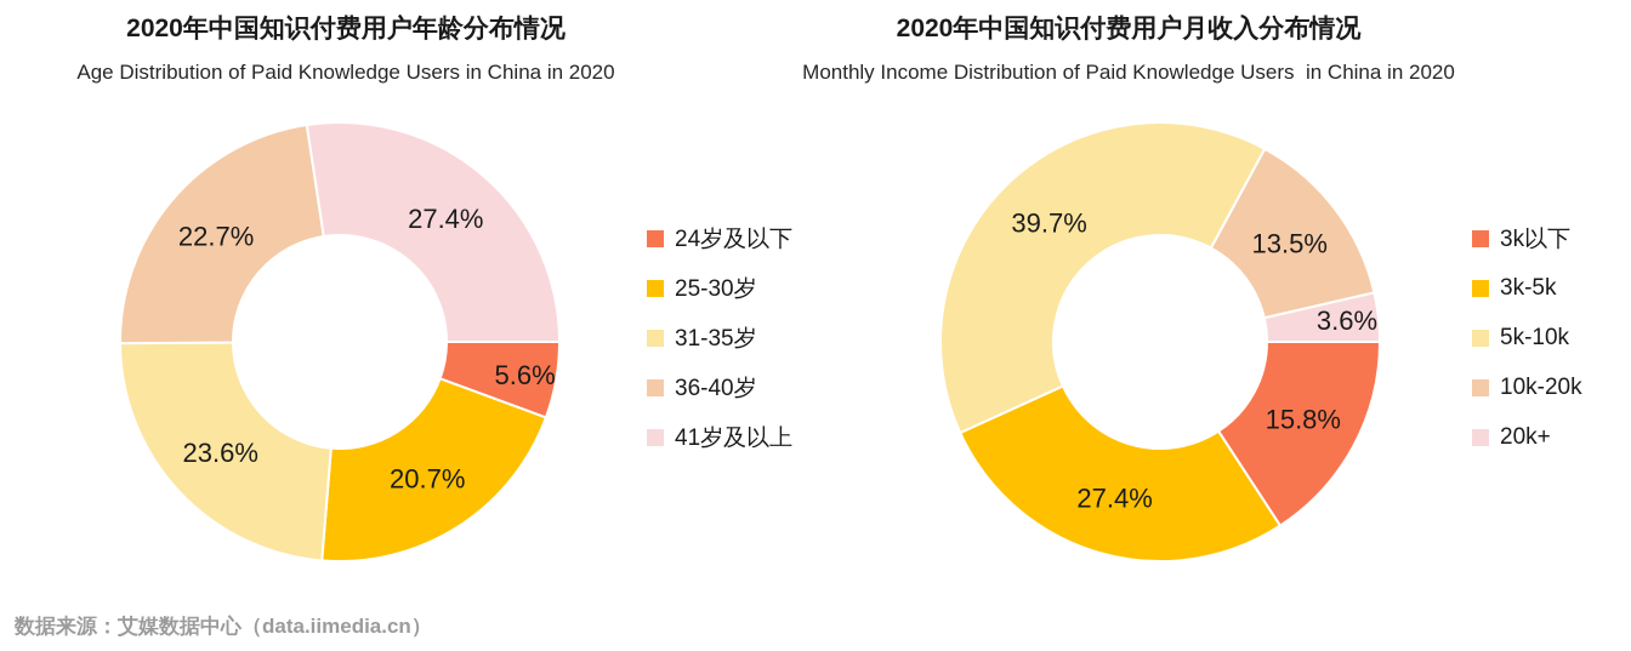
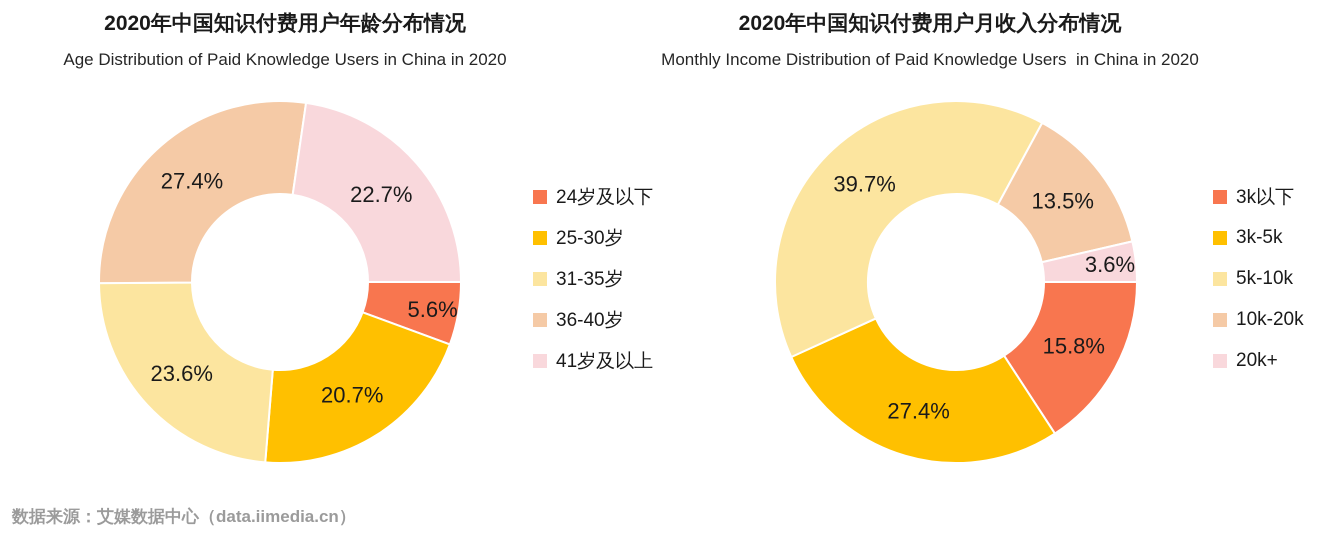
2020年中国知识付费用户年龄分布情况/36-40岁: 22.7% -> 27.4%
2020年中国知识付费用户年龄分布情况/41岁及以上: 27.4% -> 22.7%
